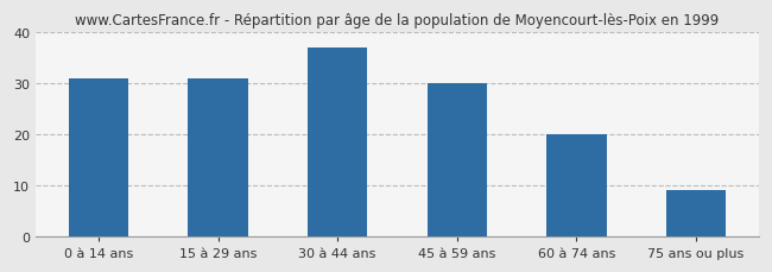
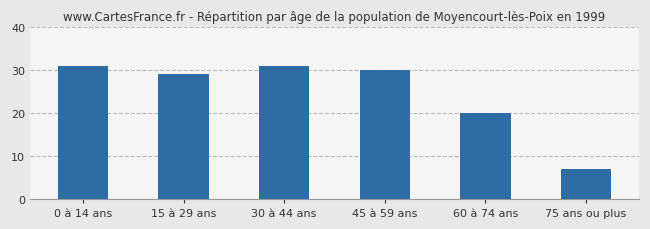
15 à 29 ans: 31 -> 29
30 à 44 ans: 37 -> 31
75 ans ou plus: 9 -> 7
